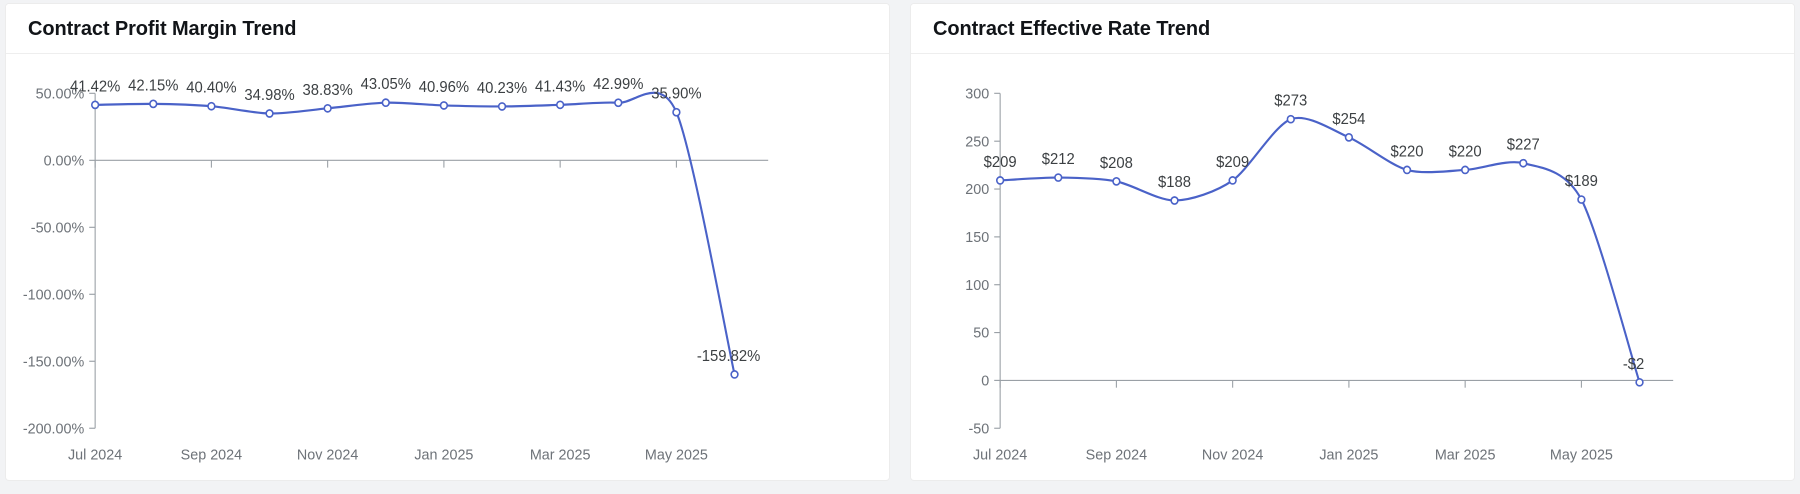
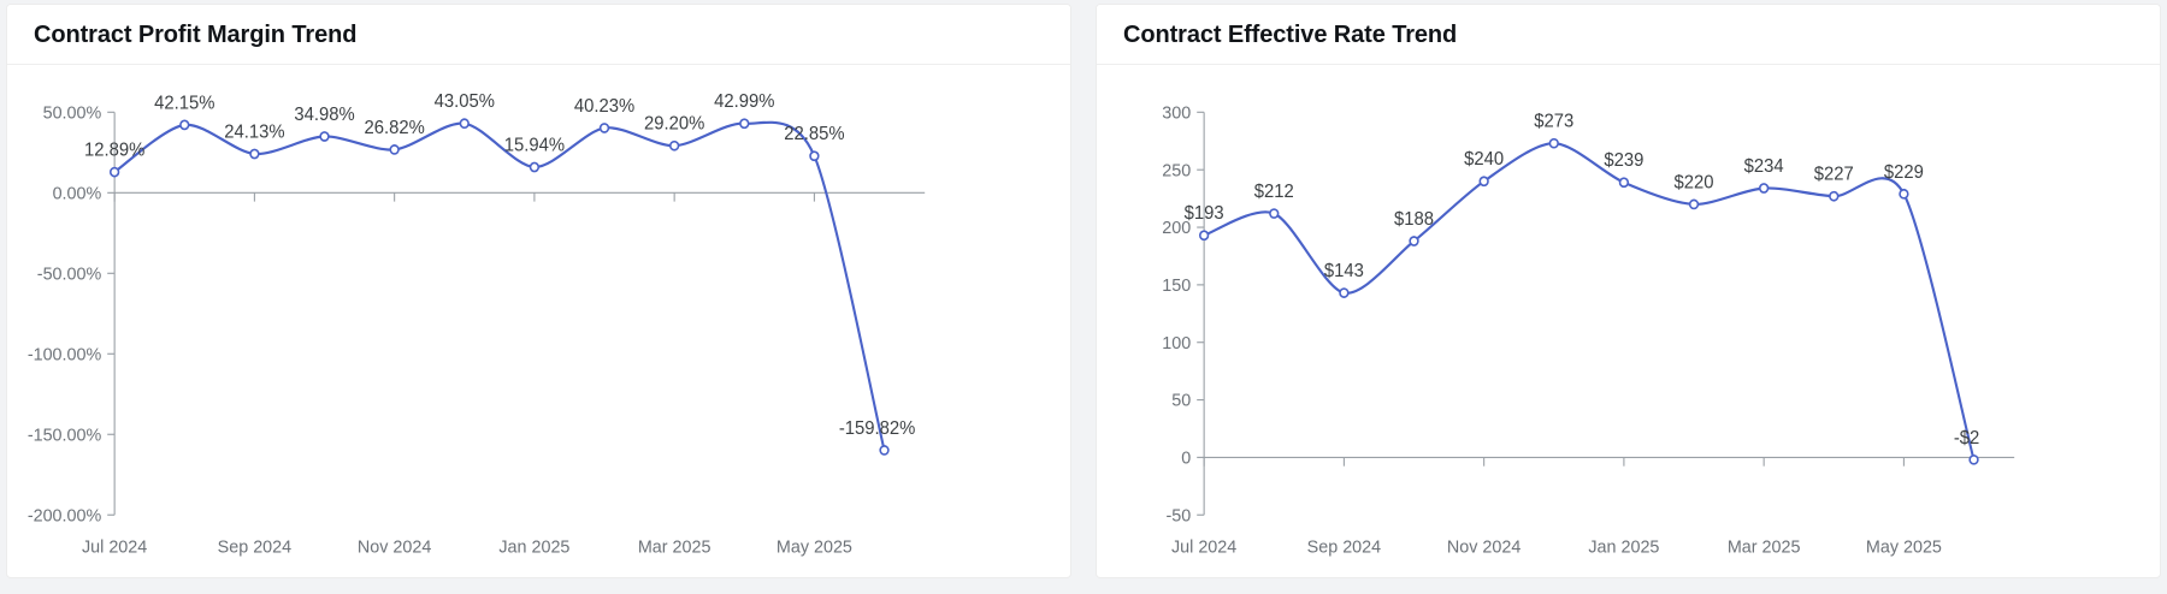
Contract Profit Margin Trend/Jul 2024: 41.42% -> 12.89%
Contract Profit Margin Trend/Sep 2024: 40.40% -> 24.13%
Contract Profit Margin Trend/Nov 2024: 38.83% -> 26.82%
Contract Profit Margin Trend/Jan 2025: 40.96% -> 15.94%
Contract Profit Margin Trend/Mar 2025: 41.43% -> 29.20%
Contract Profit Margin Trend/May 2025: 35.90% -> 22.85%
Contract Effective Rate Trend/Jul 2024: $209 -> $193
Contract Effective Rate Trend/Sep 2024: $208 -> $143
Contract Effective Rate Trend/Nov 2024: $209 -> $240
Contract Effective Rate Trend/Jan 2025: $254 -> $239
Contract Effective Rate Trend/Mar 2025: $220 -> $234
Contract Effective Rate Trend/May 2025: $189 -> $229
